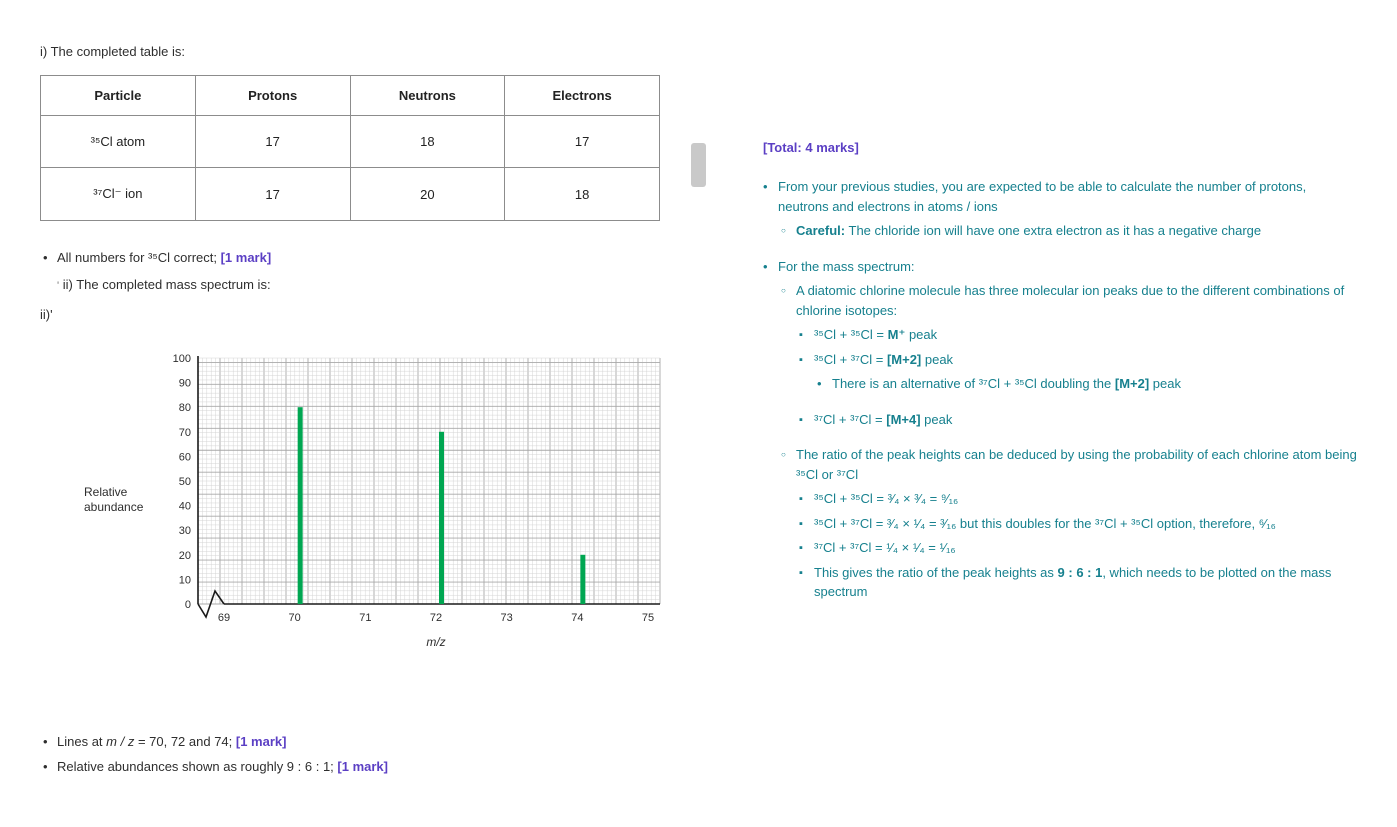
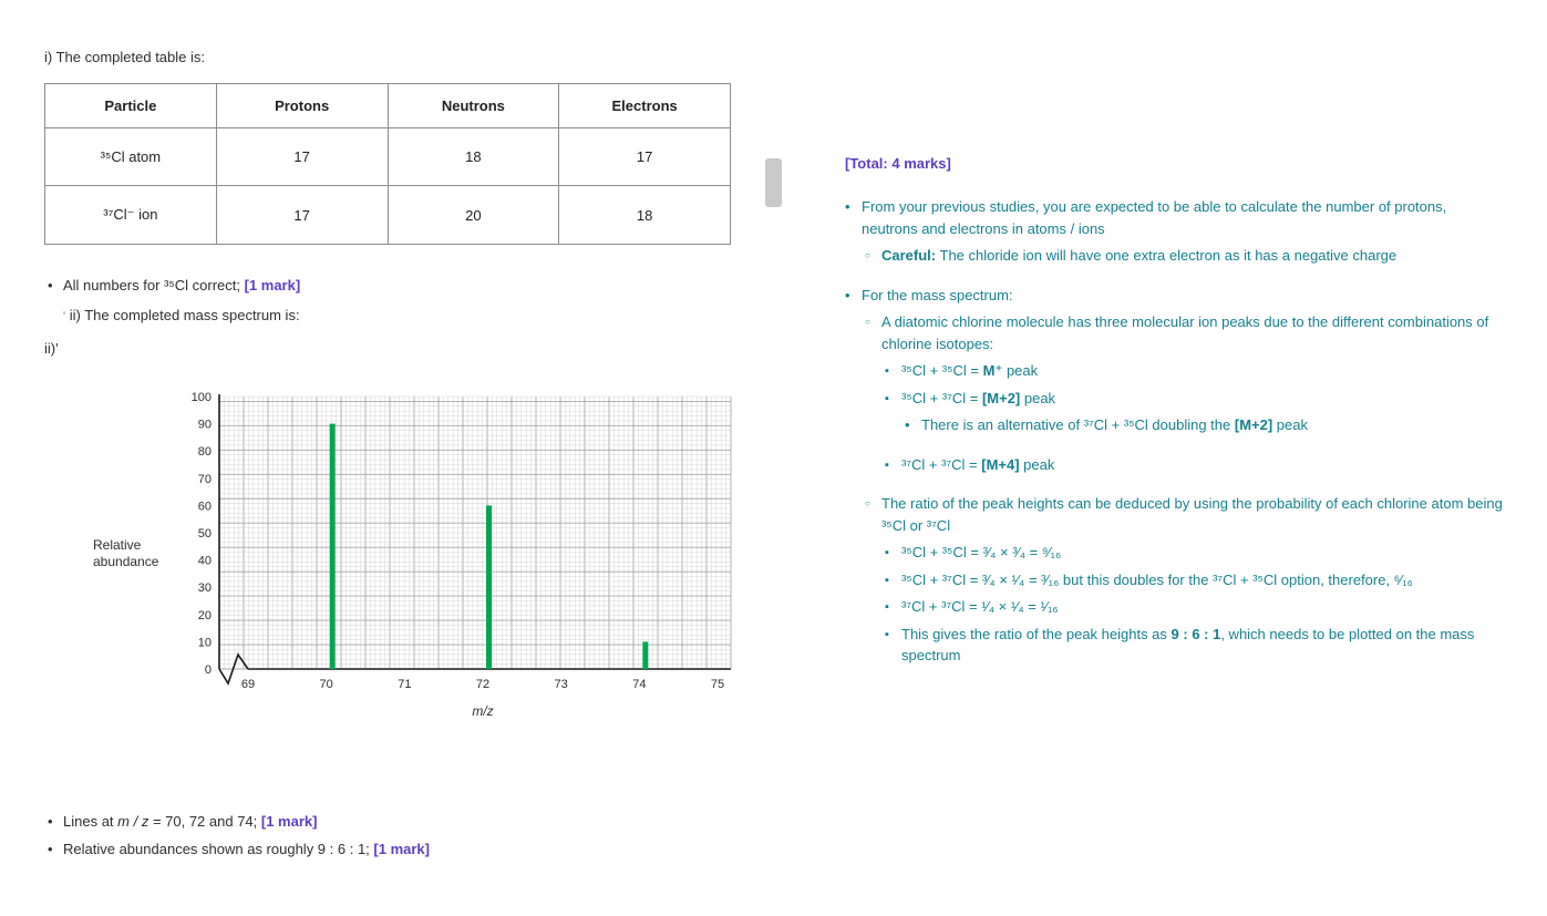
70: 80 -> 90
72: 70 -> 60
74: 20 -> 10
